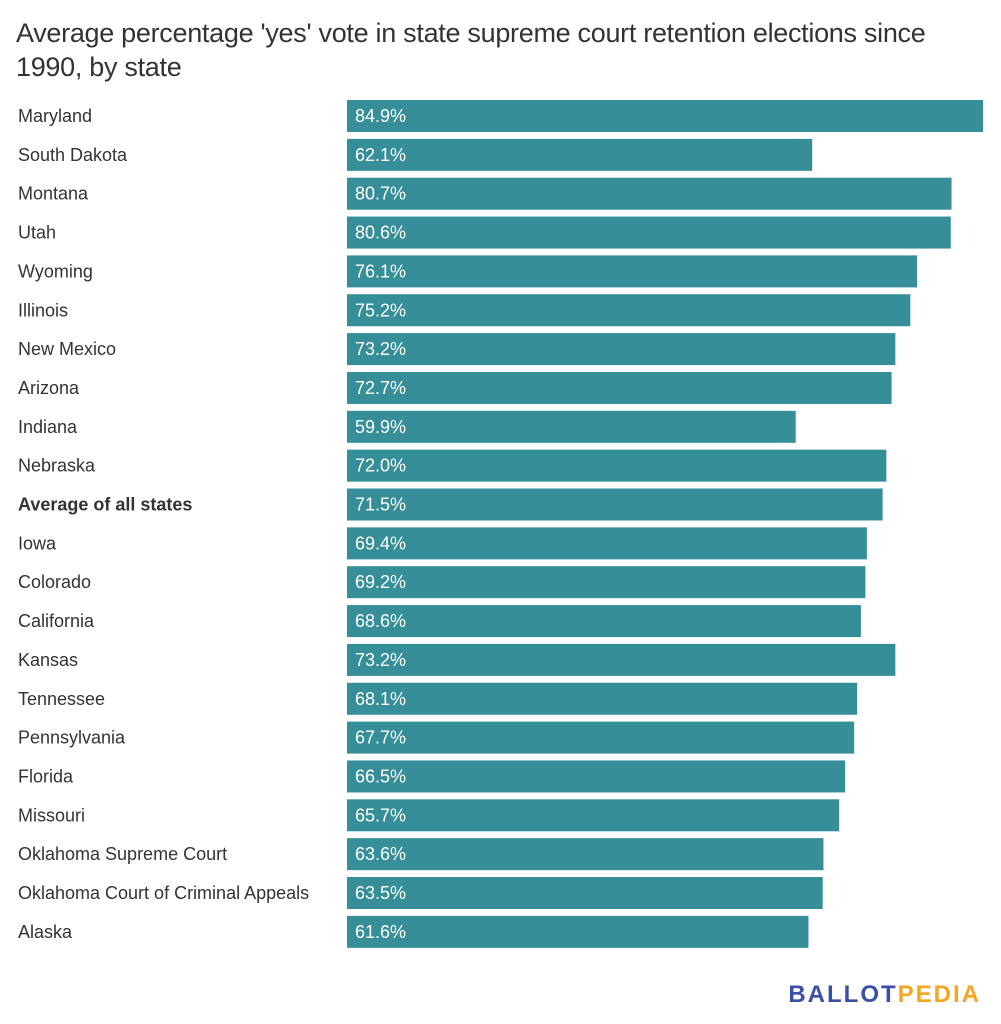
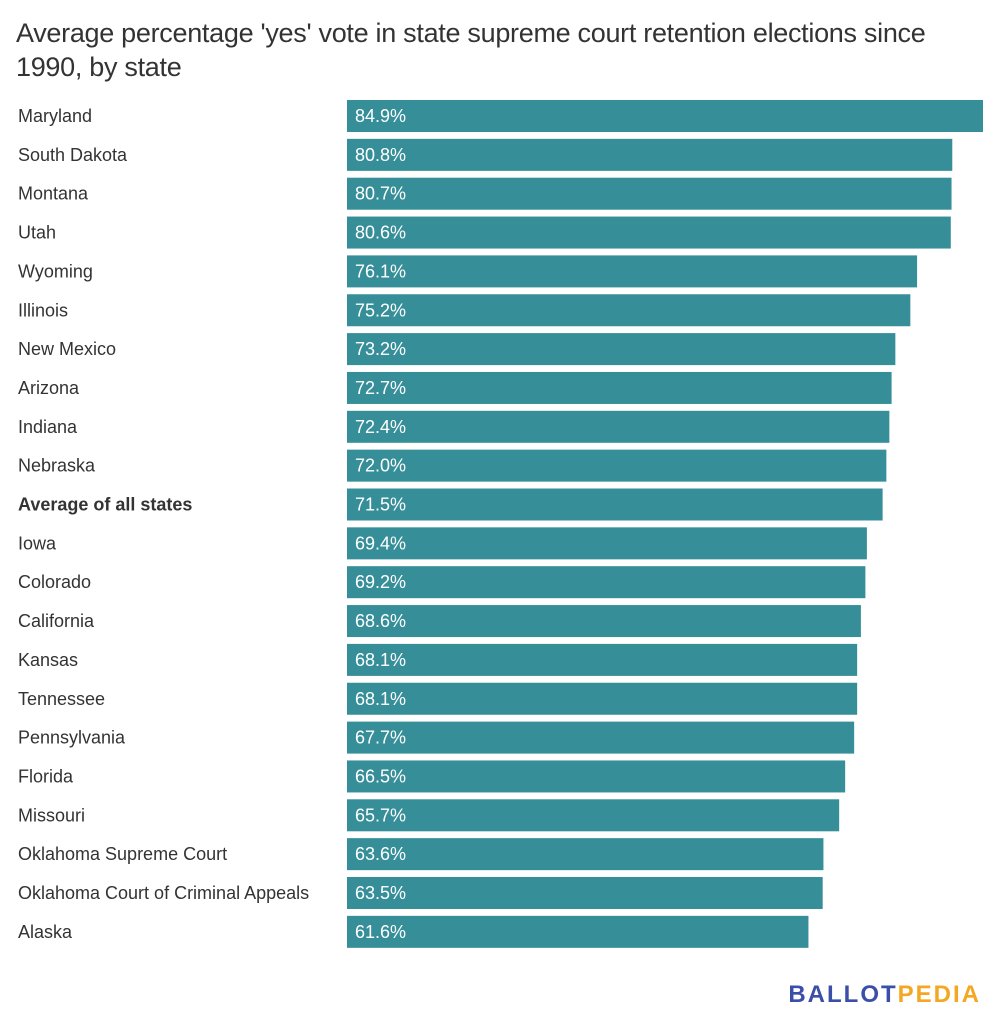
South Dakota: 62.1% -> 80.8%
Indiana: 59.9% -> 72.4%
Kansas: 73.2% -> 68.1%
